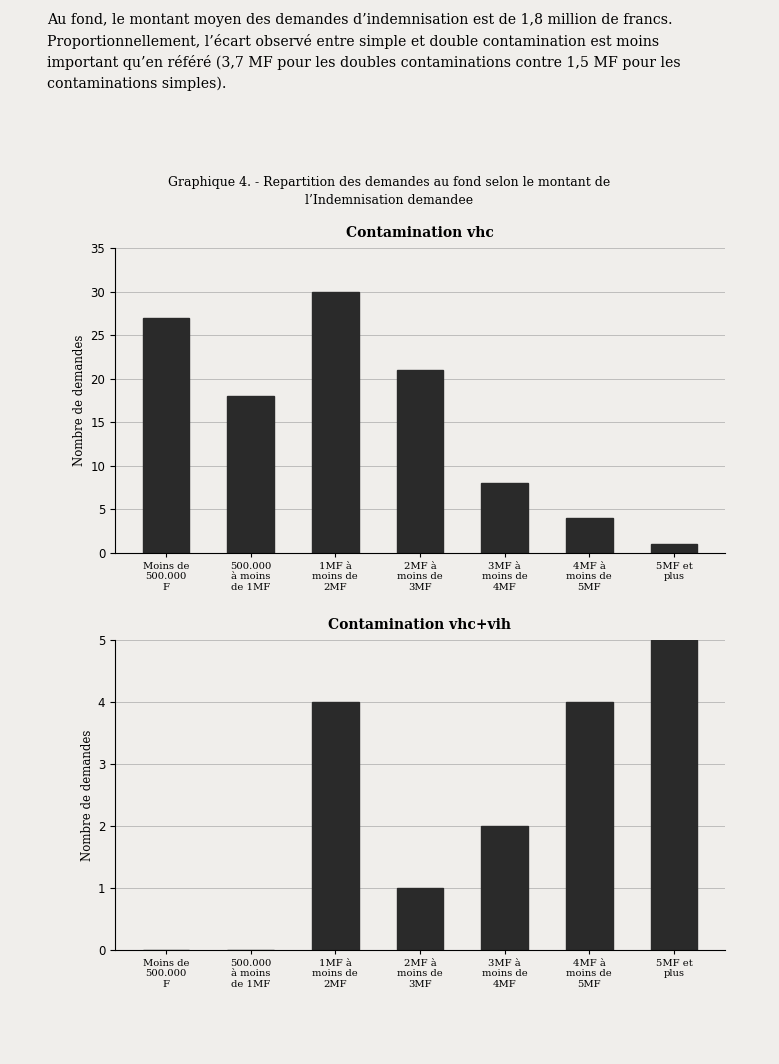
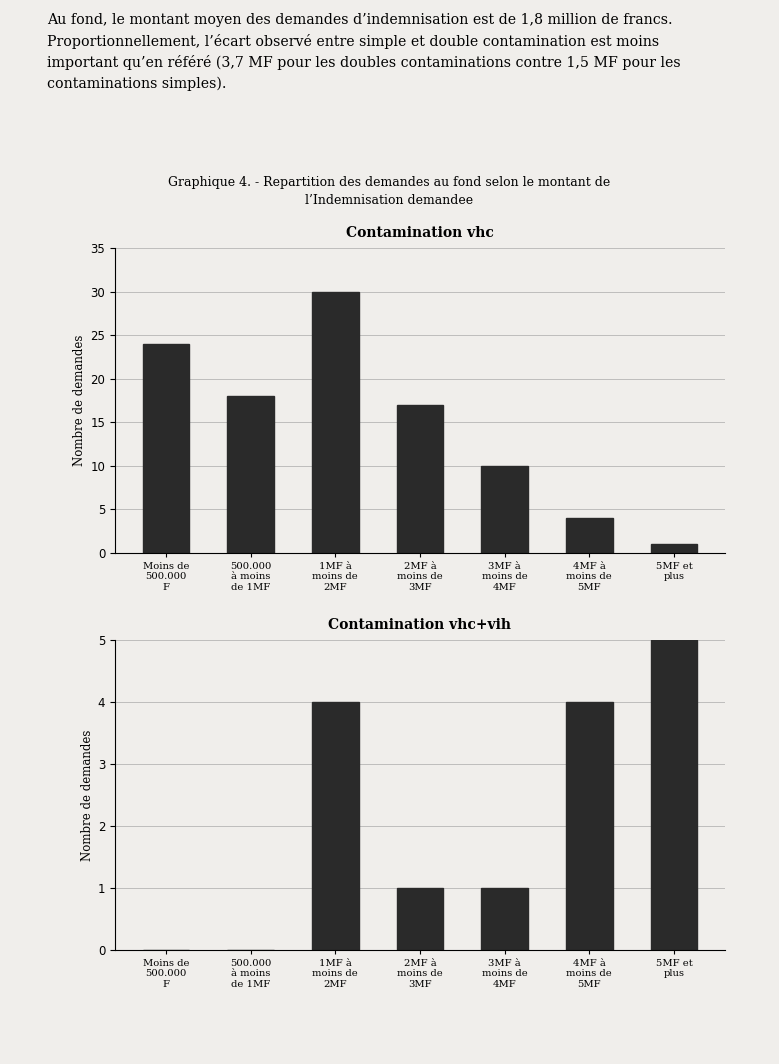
Contamination vhc/Moins de 500.000 F: 27 -> 24
Contamination vhc/2MF à moins de 3MF: 21 -> 17
Contamination vhc/3MF à moins de 4MF: 8 -> 10
Contamination vhc+vih/3MF à moins de 4MF: 2 -> 1
